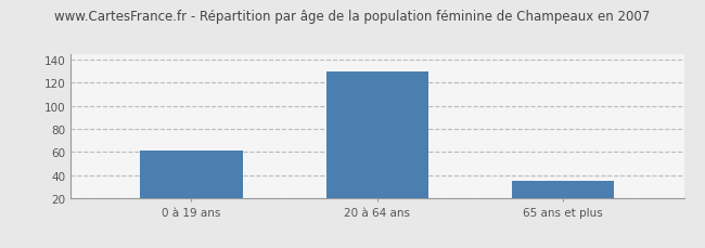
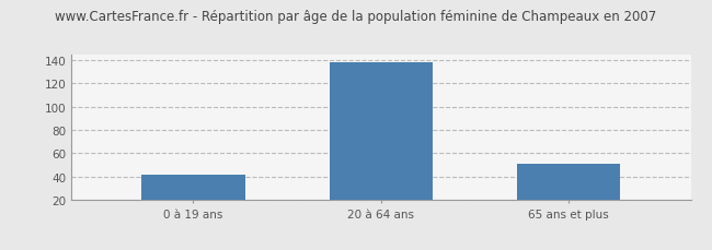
0 à 19 ans: 61 -> 42
20 à 64 ans: 130 -> 138
65 ans et plus: 35 -> 51
